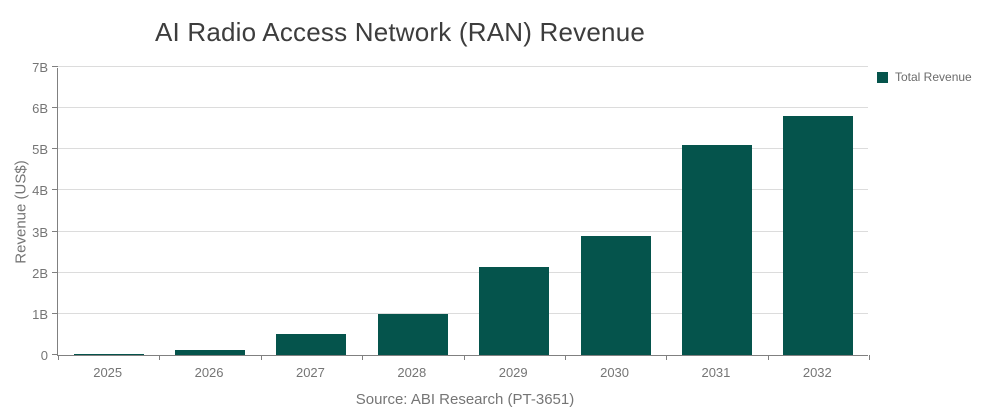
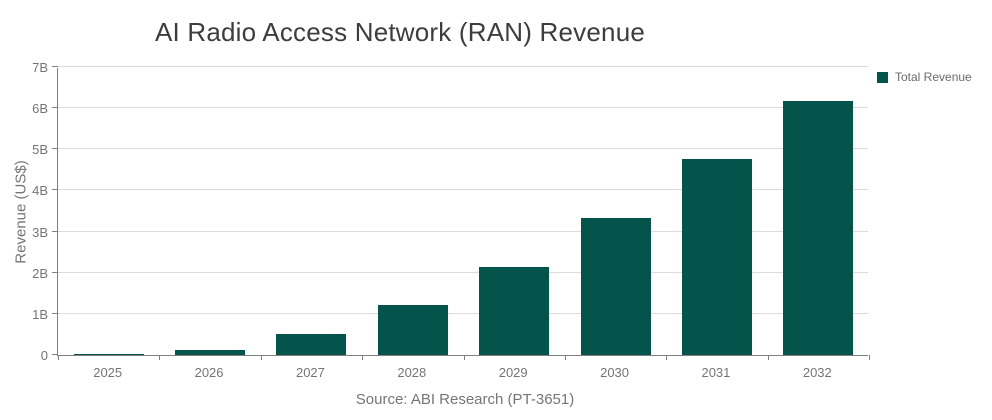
2028: 1.0B -> 1.2B
2030: 2.9B -> 3.3B
2031: 5.1B -> 4.8B
2032: 5.8B -> 6.2B
